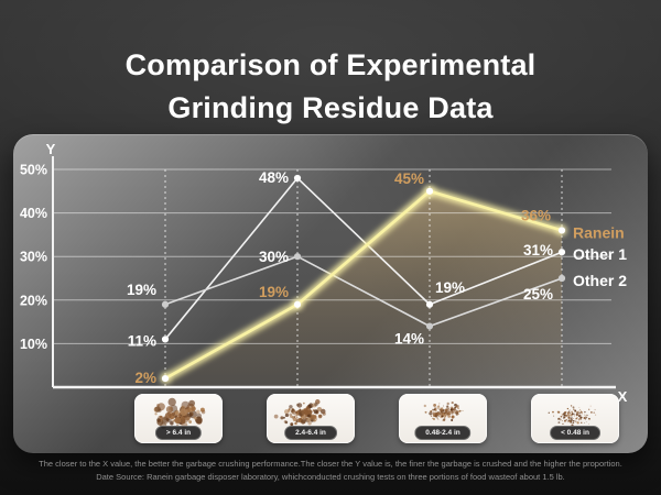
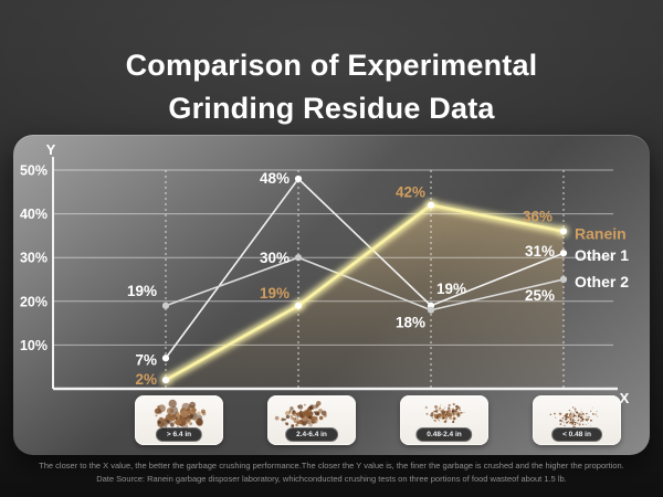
Other 1/> 6.4 in: 11% -> 7%
Ranein/0.48-2.4 in: 45% -> 42%
Other 2/0.48-2.4 in: 14% -> 18%
